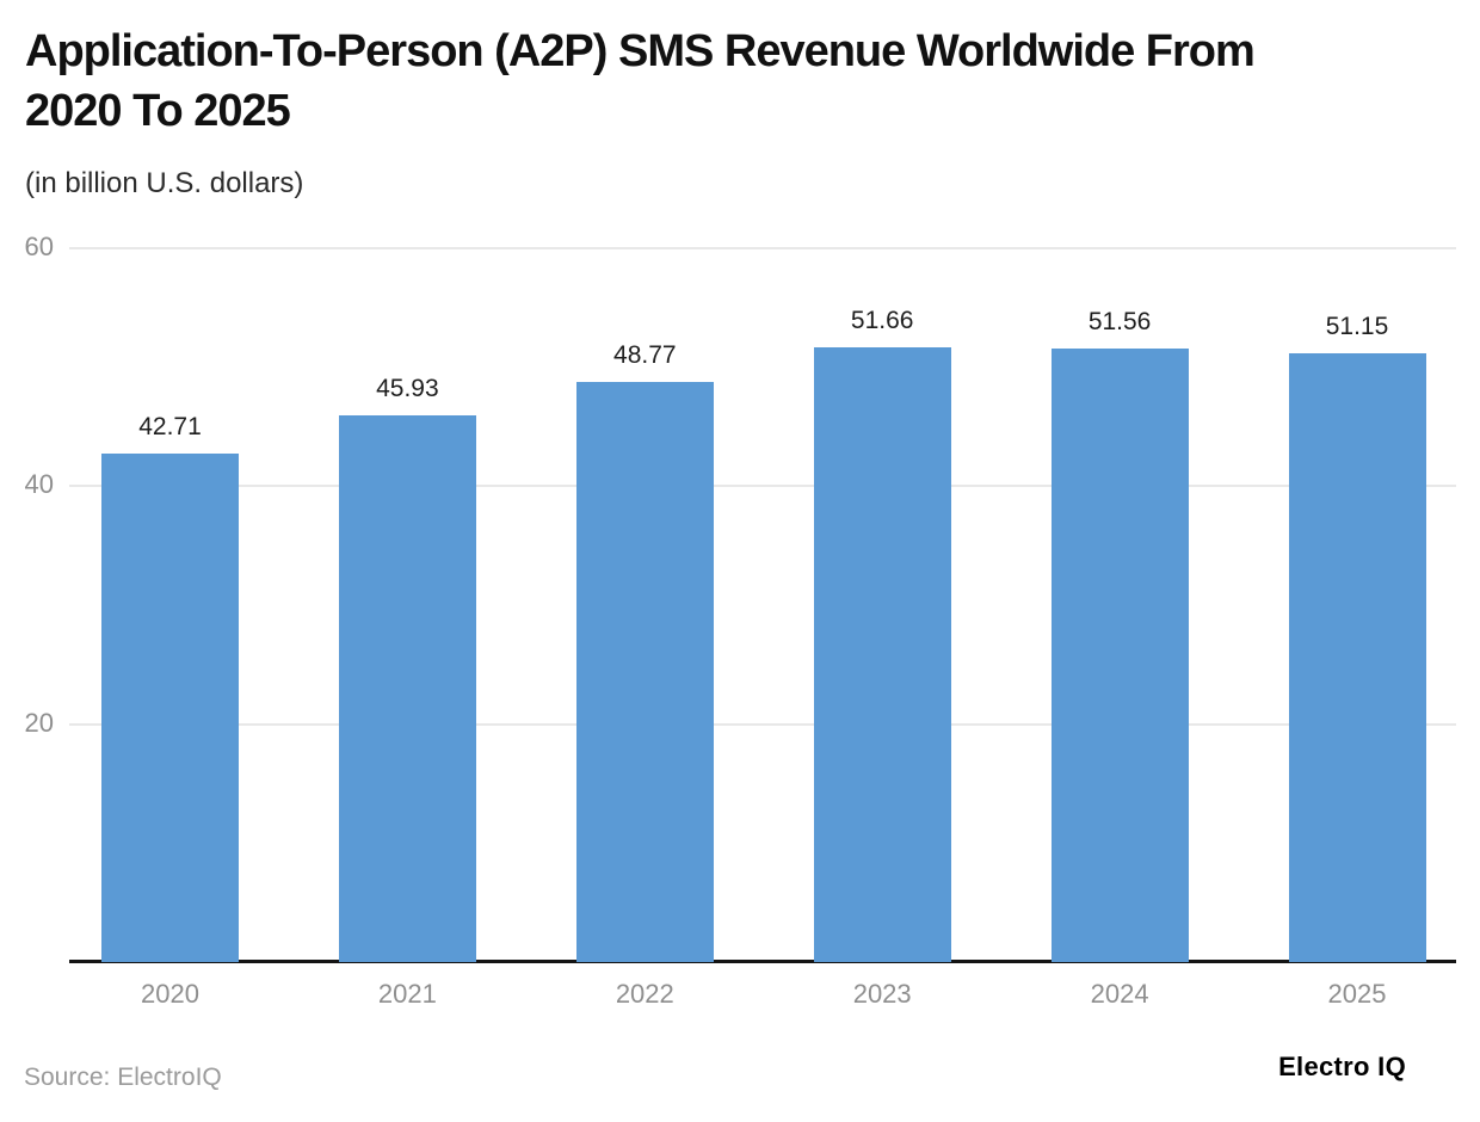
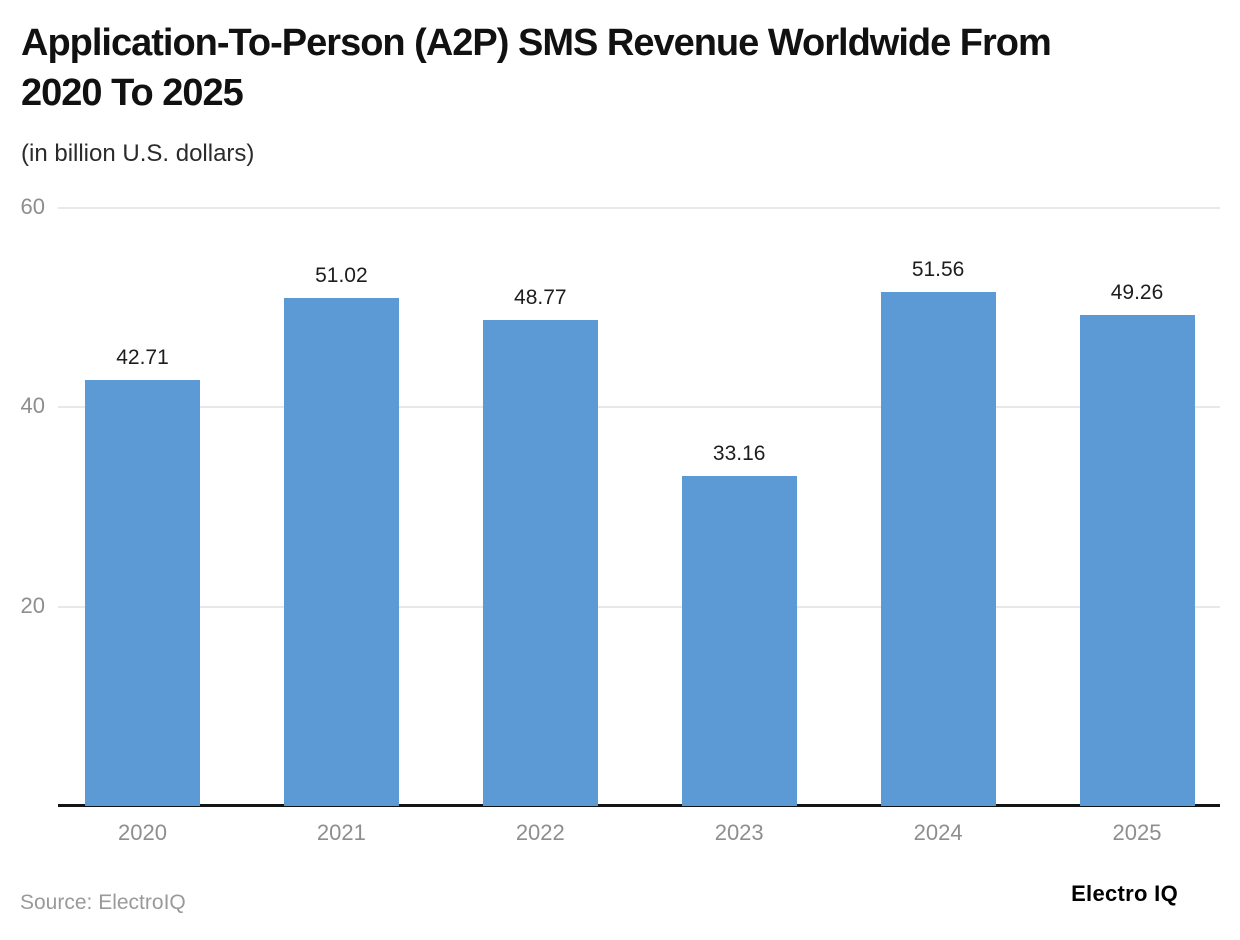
2021: 45.93 -> 51.02
2023: 51.66 -> 33.16
2025: 51.15 -> 49.26
